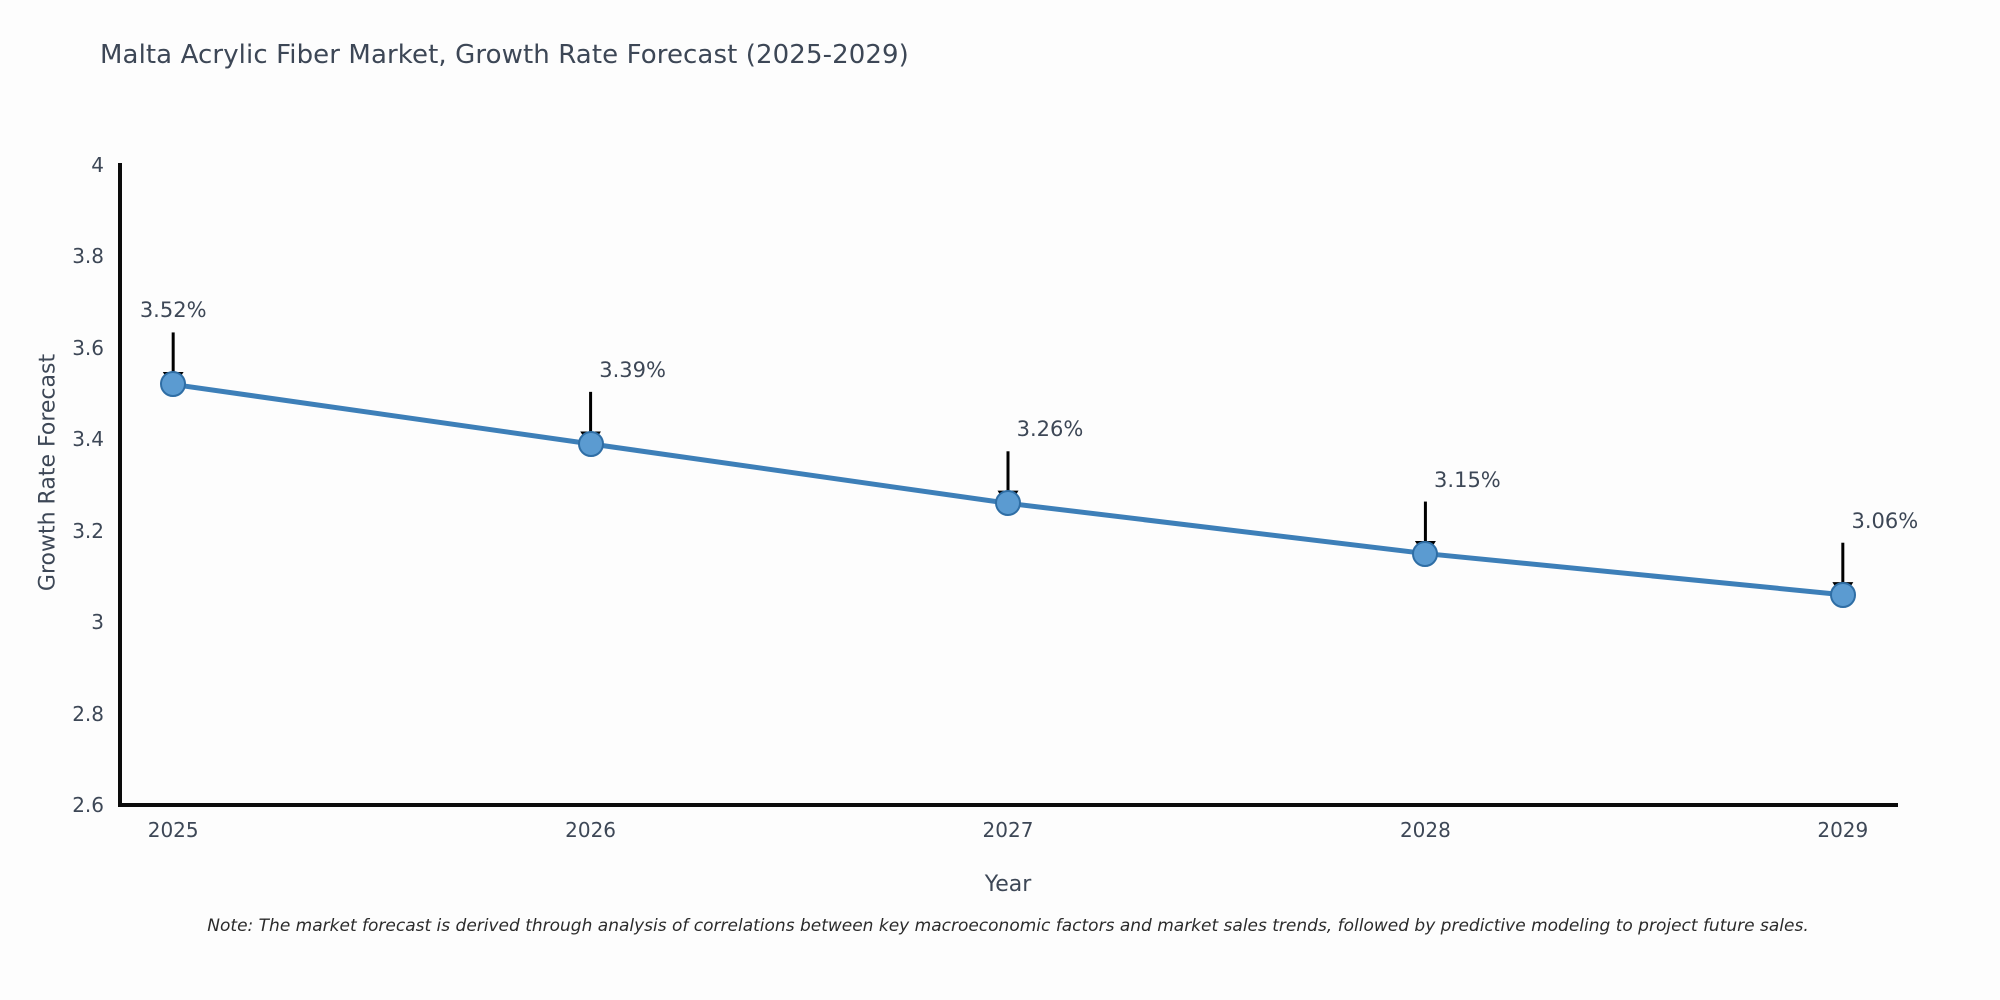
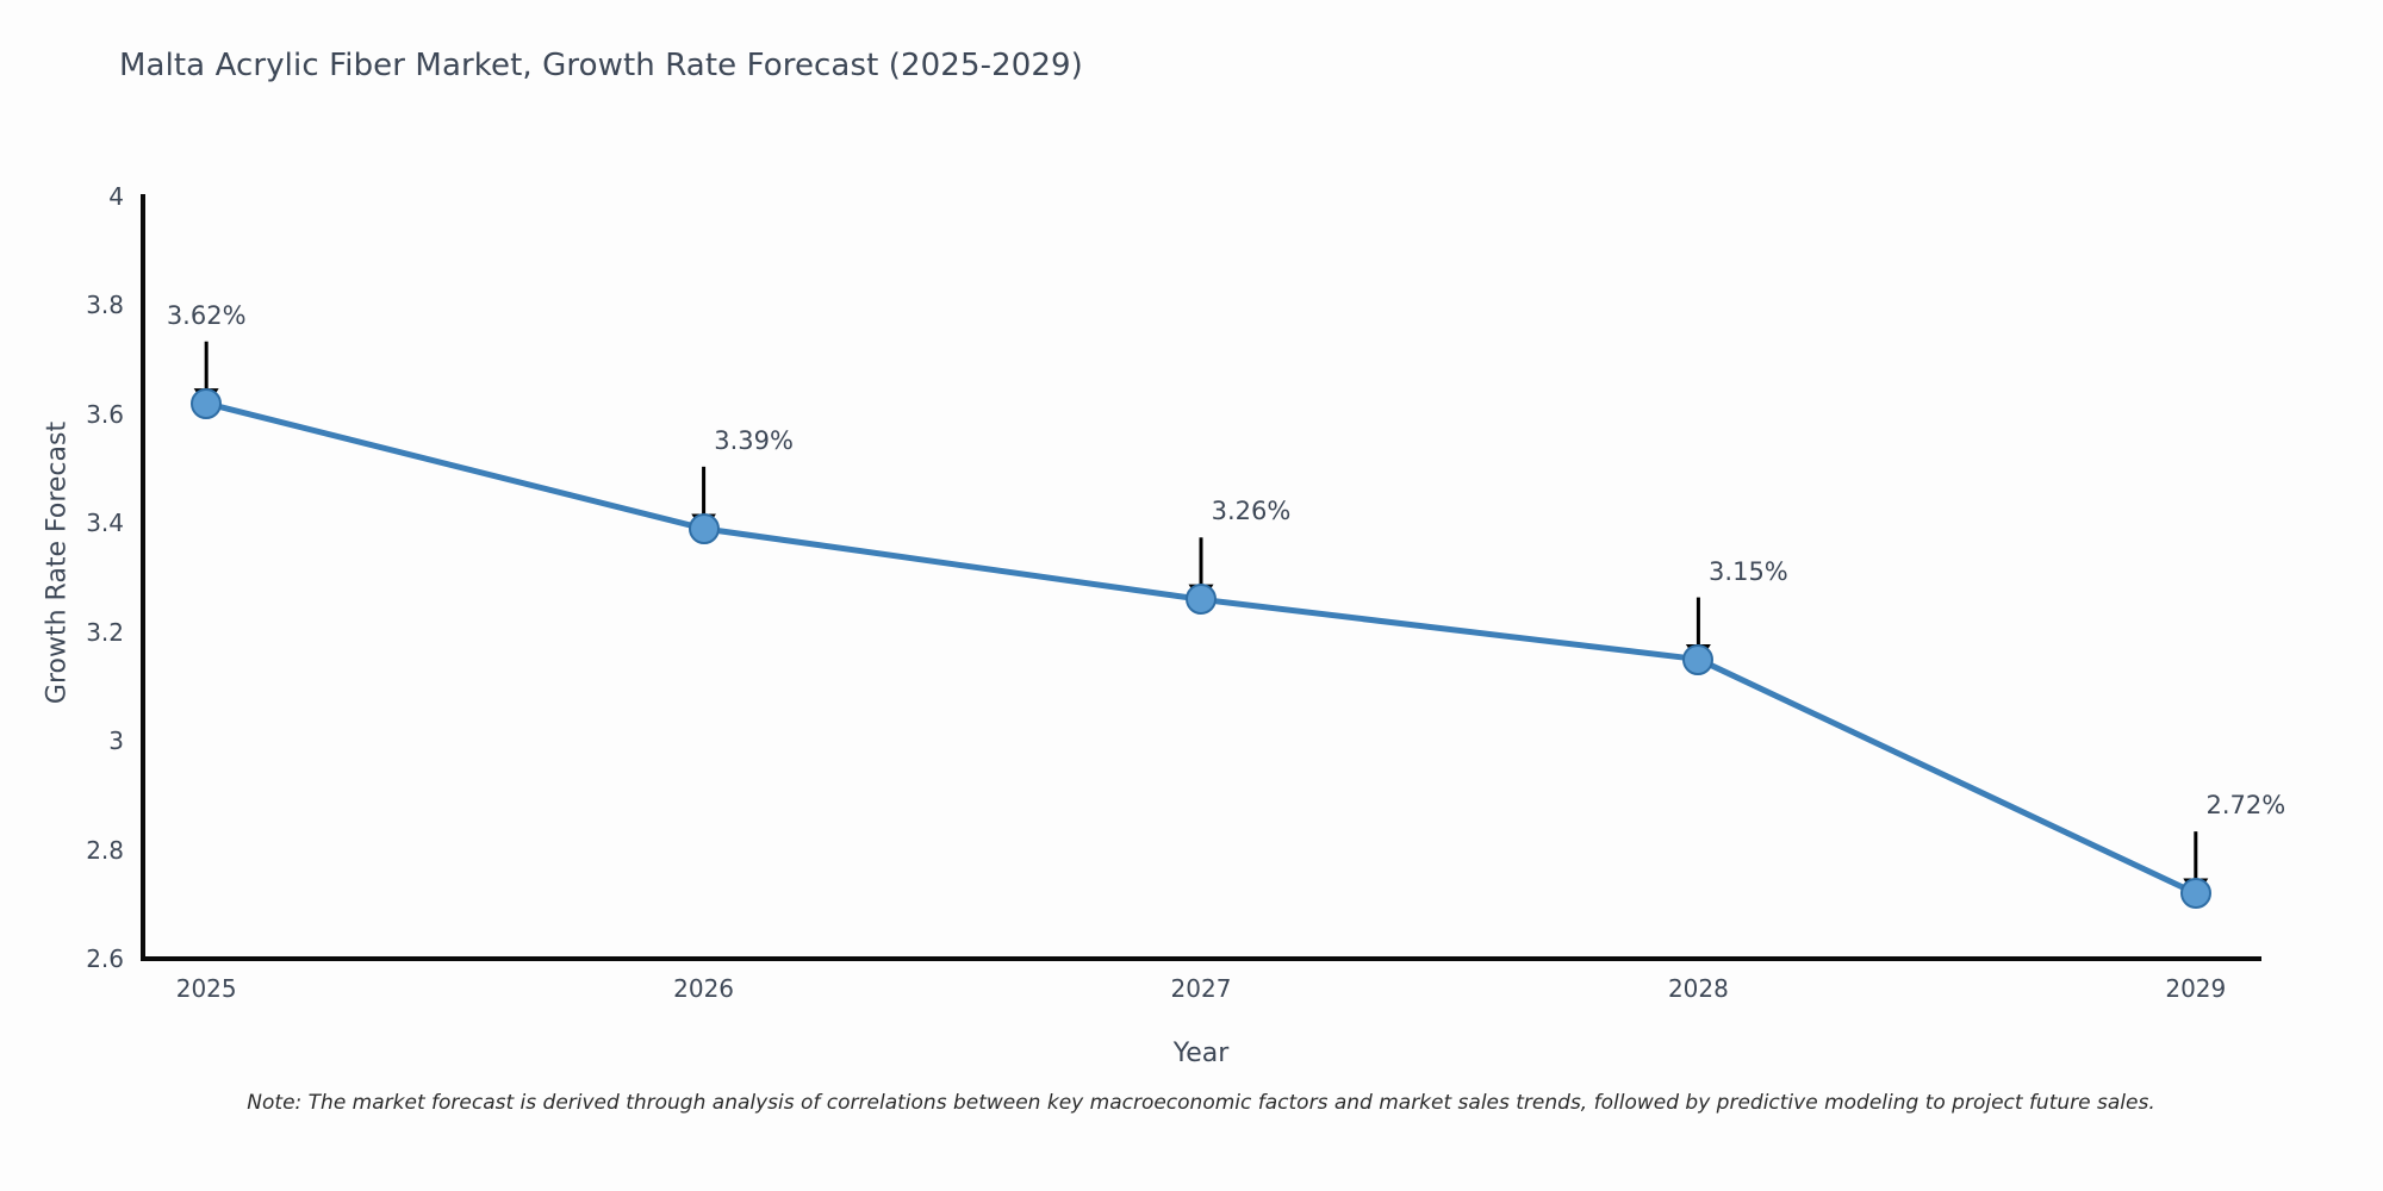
2025: 3.52% -> 3.62%
2029: 3.06% -> 2.72%
